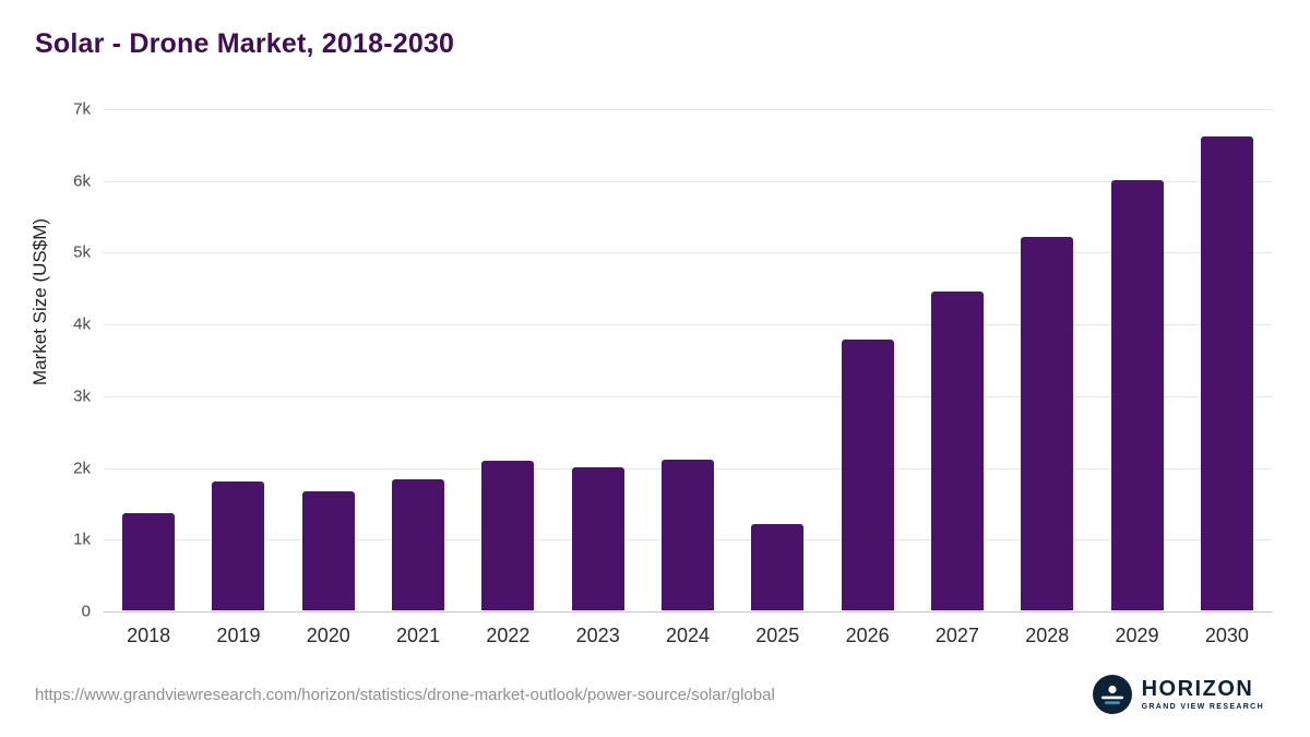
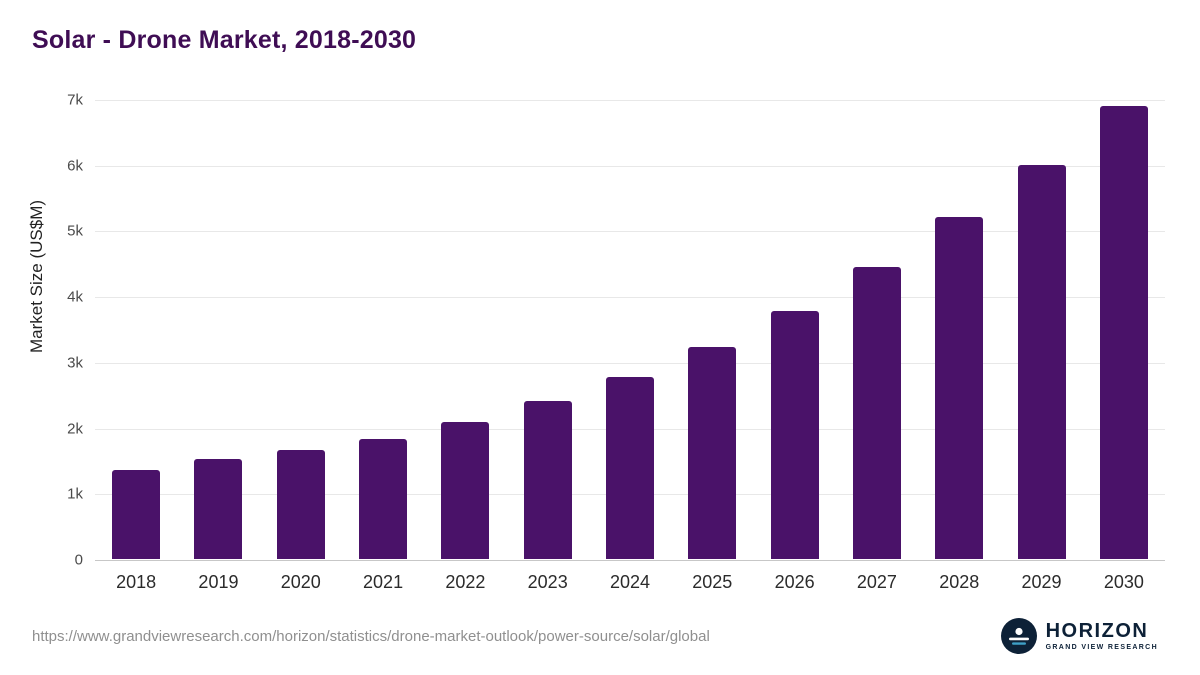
2019: 1.8k -> 1.5k
2023: 2.0k -> 2.4k
2024: 2.1k -> 2.8k
2025: 1.2k -> 3.2k
2030: 6.6k -> 6.9k
